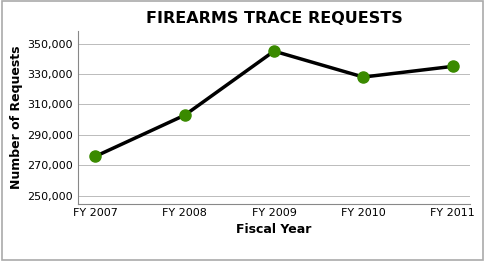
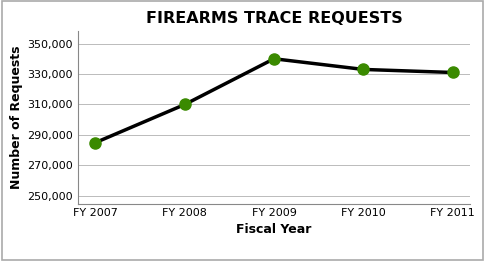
FY 2007: 276,000 -> 285,000
FY 2008: 303,000 -> 310,000
FY 2009: 345,000 -> 340,000
FY 2010: 328,000 -> 333,000
FY 2011: 335,000 -> 331,000
